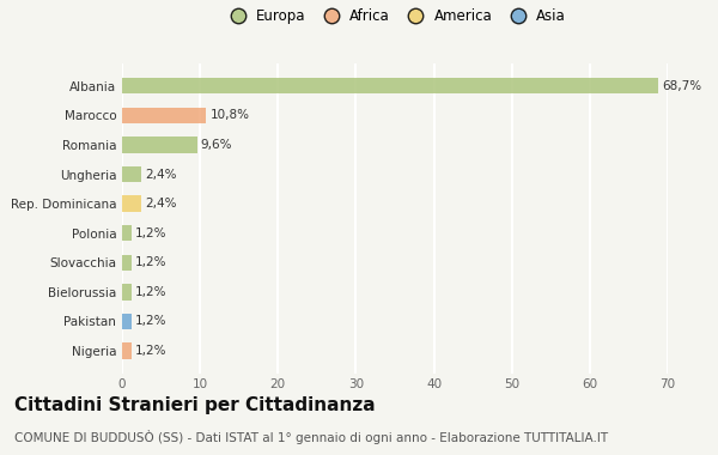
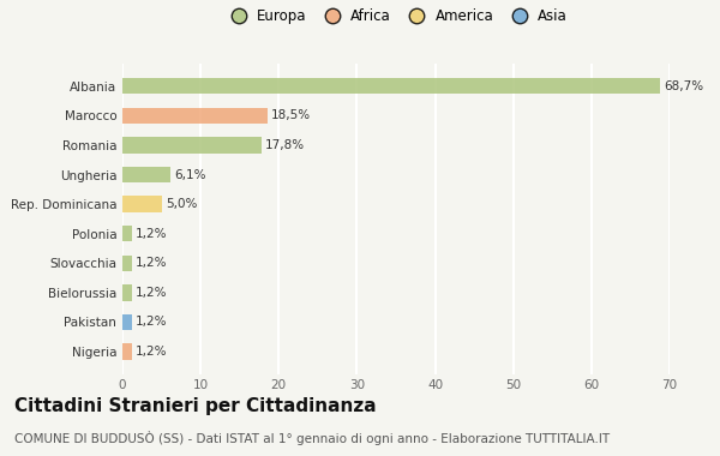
Marocco: 10,8% -> 18,5%
Romania: 9,6% -> 17,8%
Ungheria: 2,4% -> 6,1%
Rep. Dominicana: 2,4% -> 5,0%
